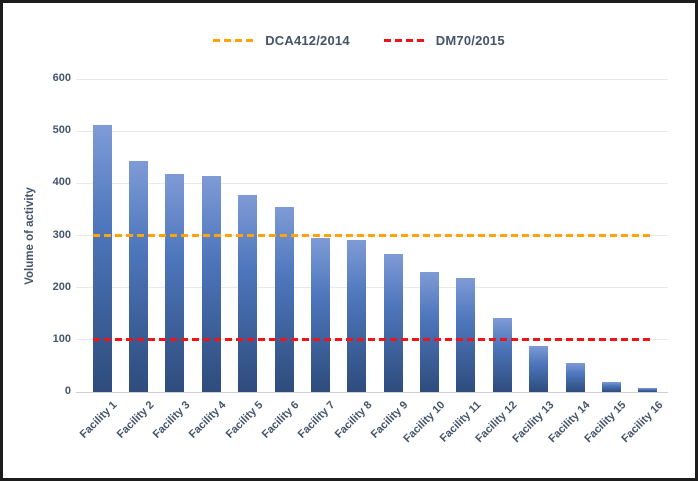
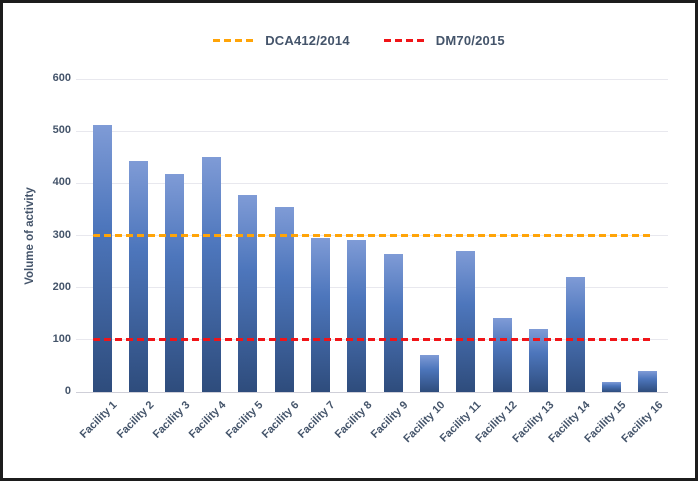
Facility 4: 420 -> 450
Facility 10: 230 -> 70
Facility 11: 220 -> 270
Facility 13: 90 -> 120
Facility 14: 60 -> 220
Facility 16: 10 -> 40
